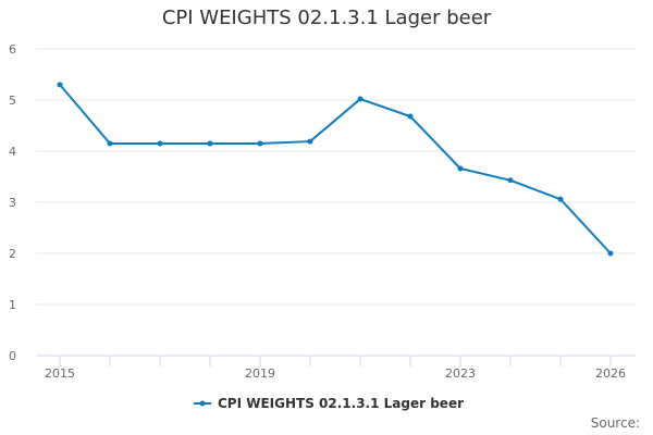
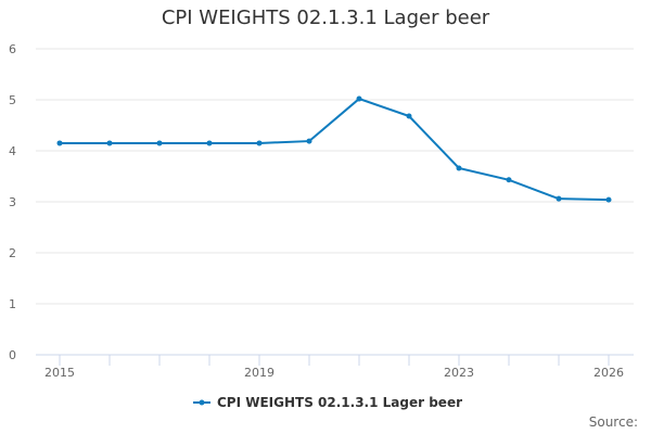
2015: 5.3 -> 4.2
2026: 2.0 -> 3.0
